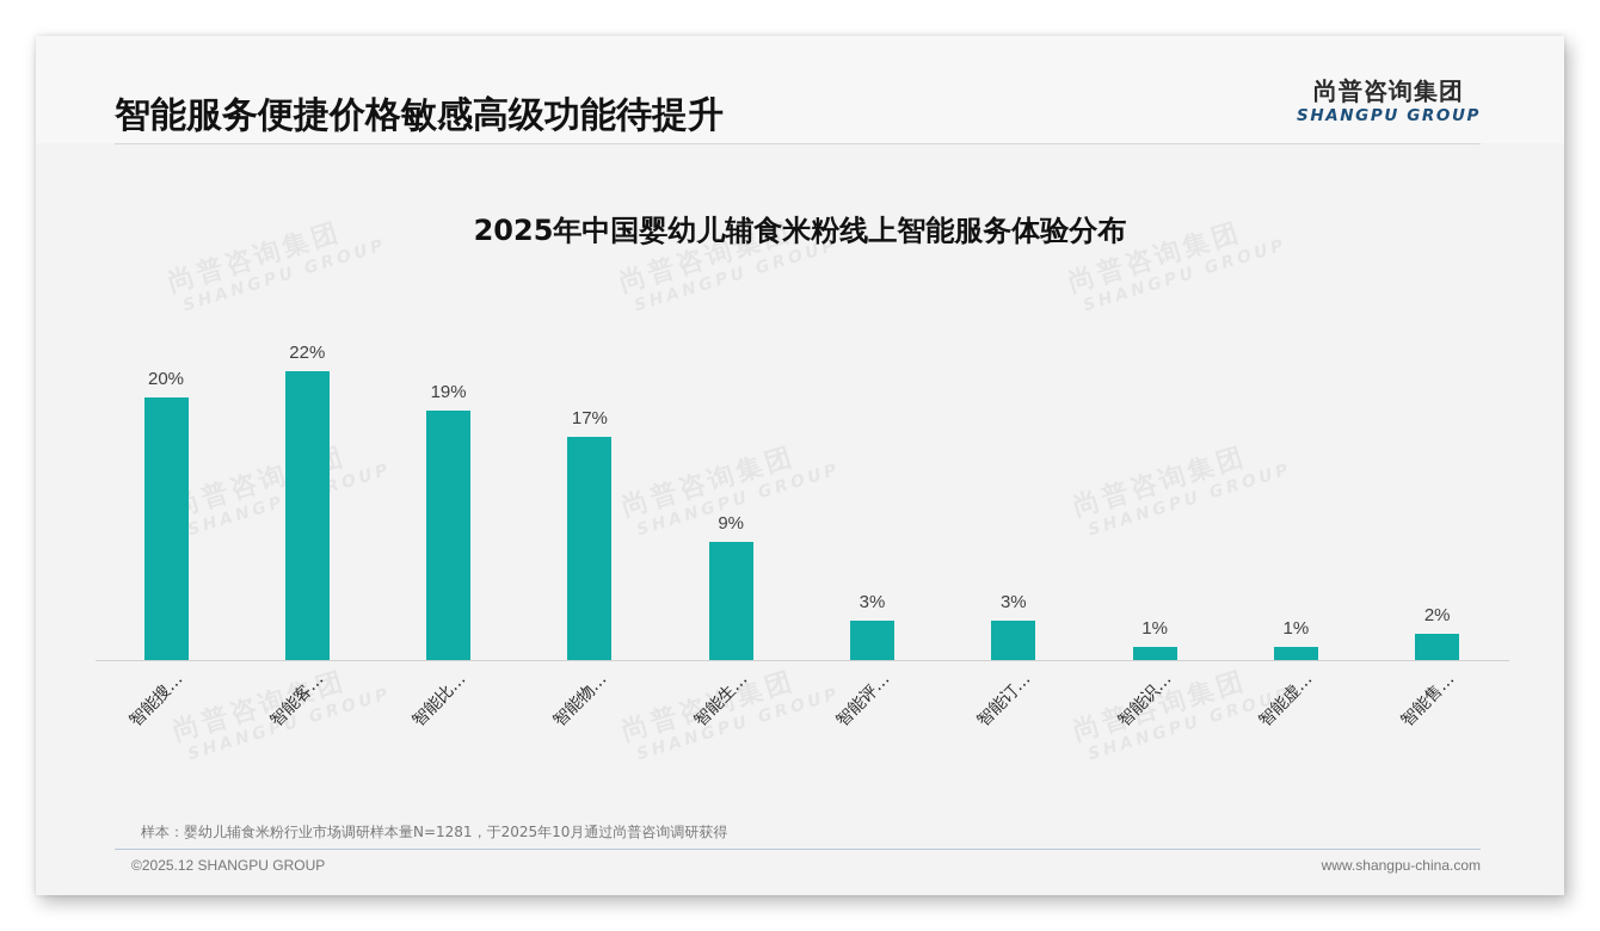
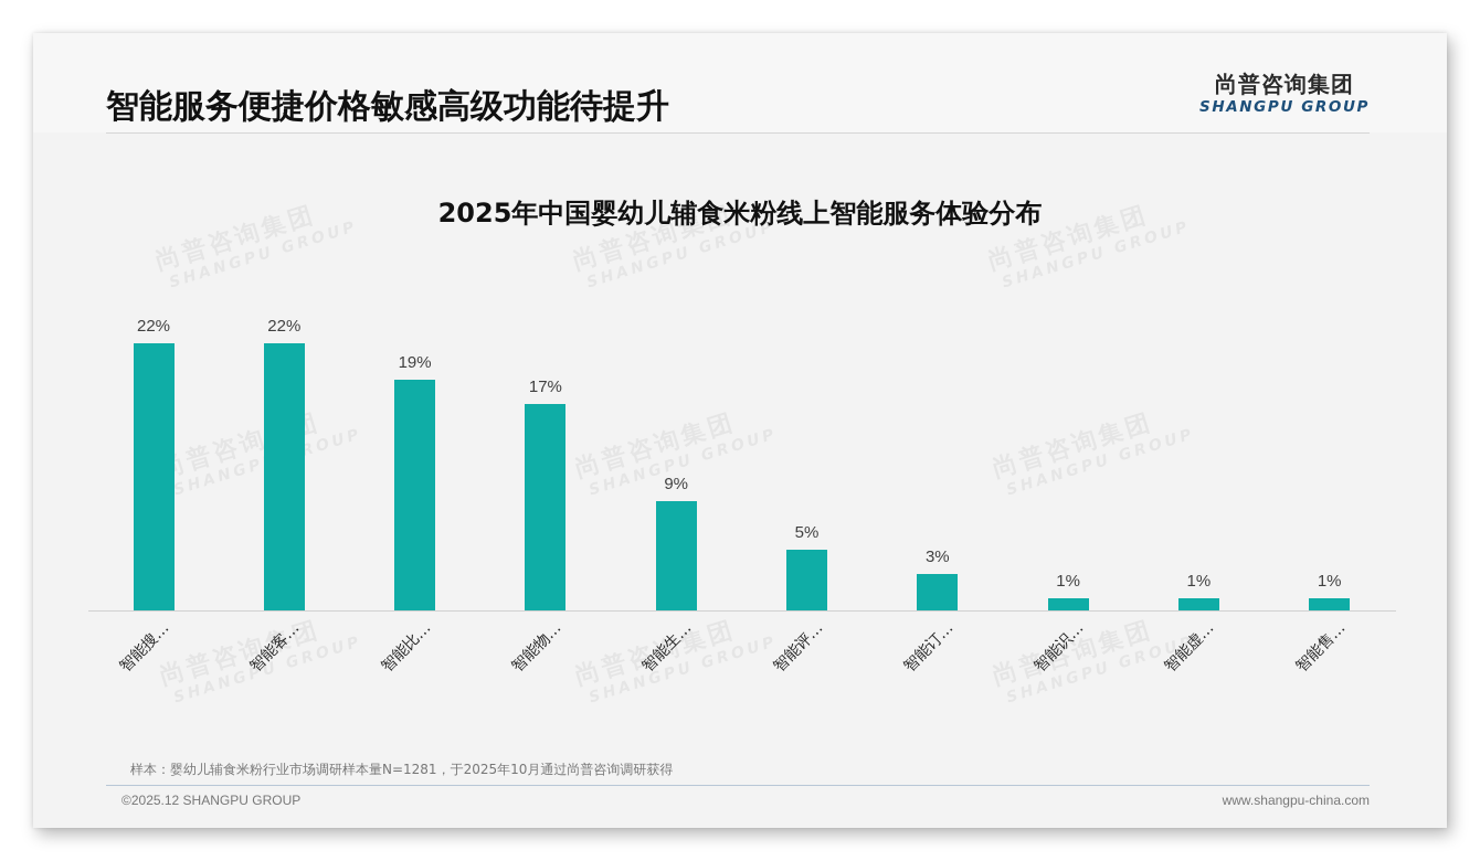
智能搜…: 20% -> 22%
智能评…: 3% -> 5%
智能售…: 2% -> 1%
